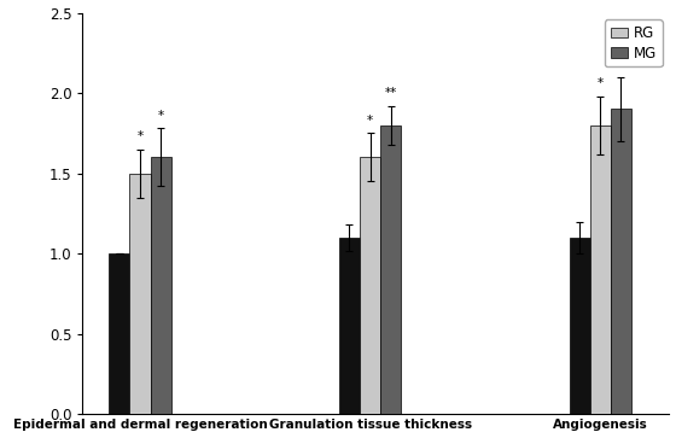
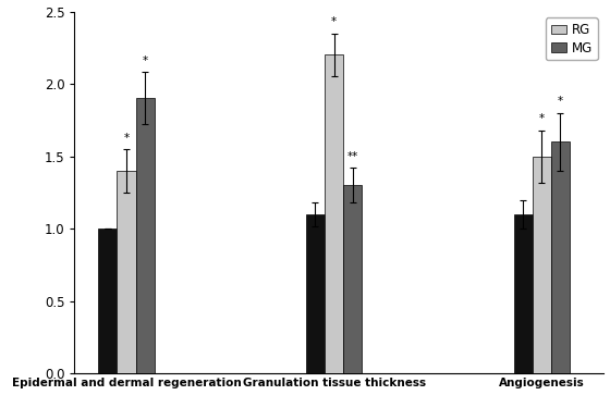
RG/Epidermal and dermal regeneration: 1.5 -> 1.4
MG/Epidermal and dermal regeneration: 1.6 -> 1.9
RG/Granulation tissue thickness: 1.6 -> 2.2
MG/Granulation tissue thickness: 1.8 -> 1.3
RG/Angiogenesis: 1.8 -> 1.5
MG/Angiogenesis: 1.9 -> 1.6
